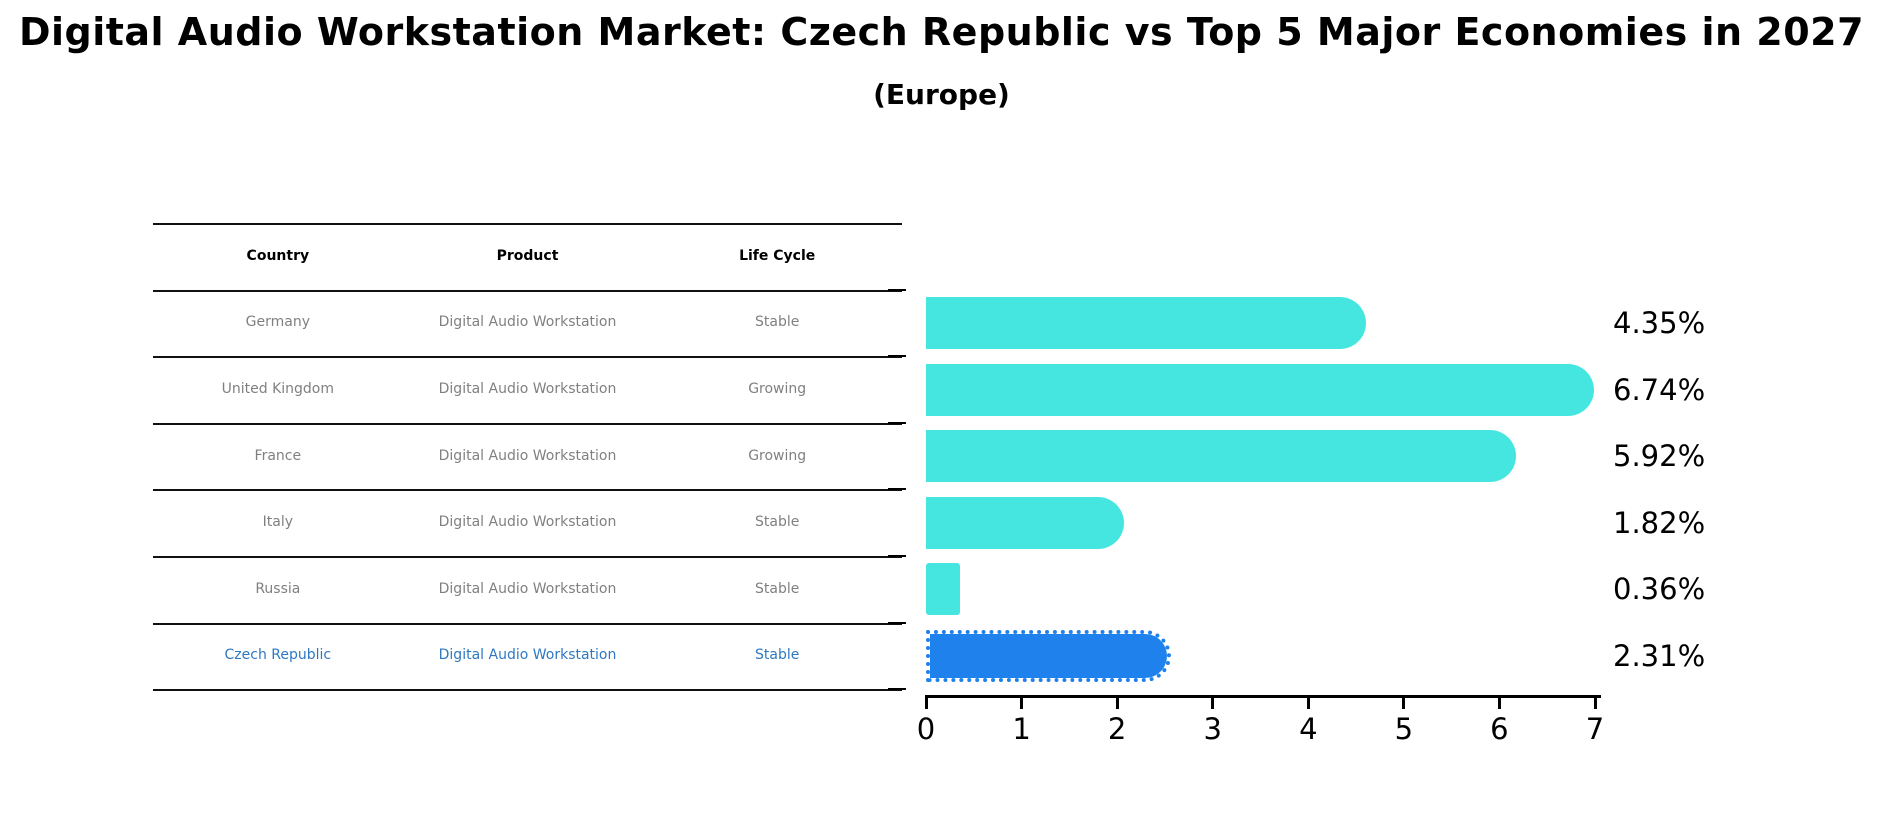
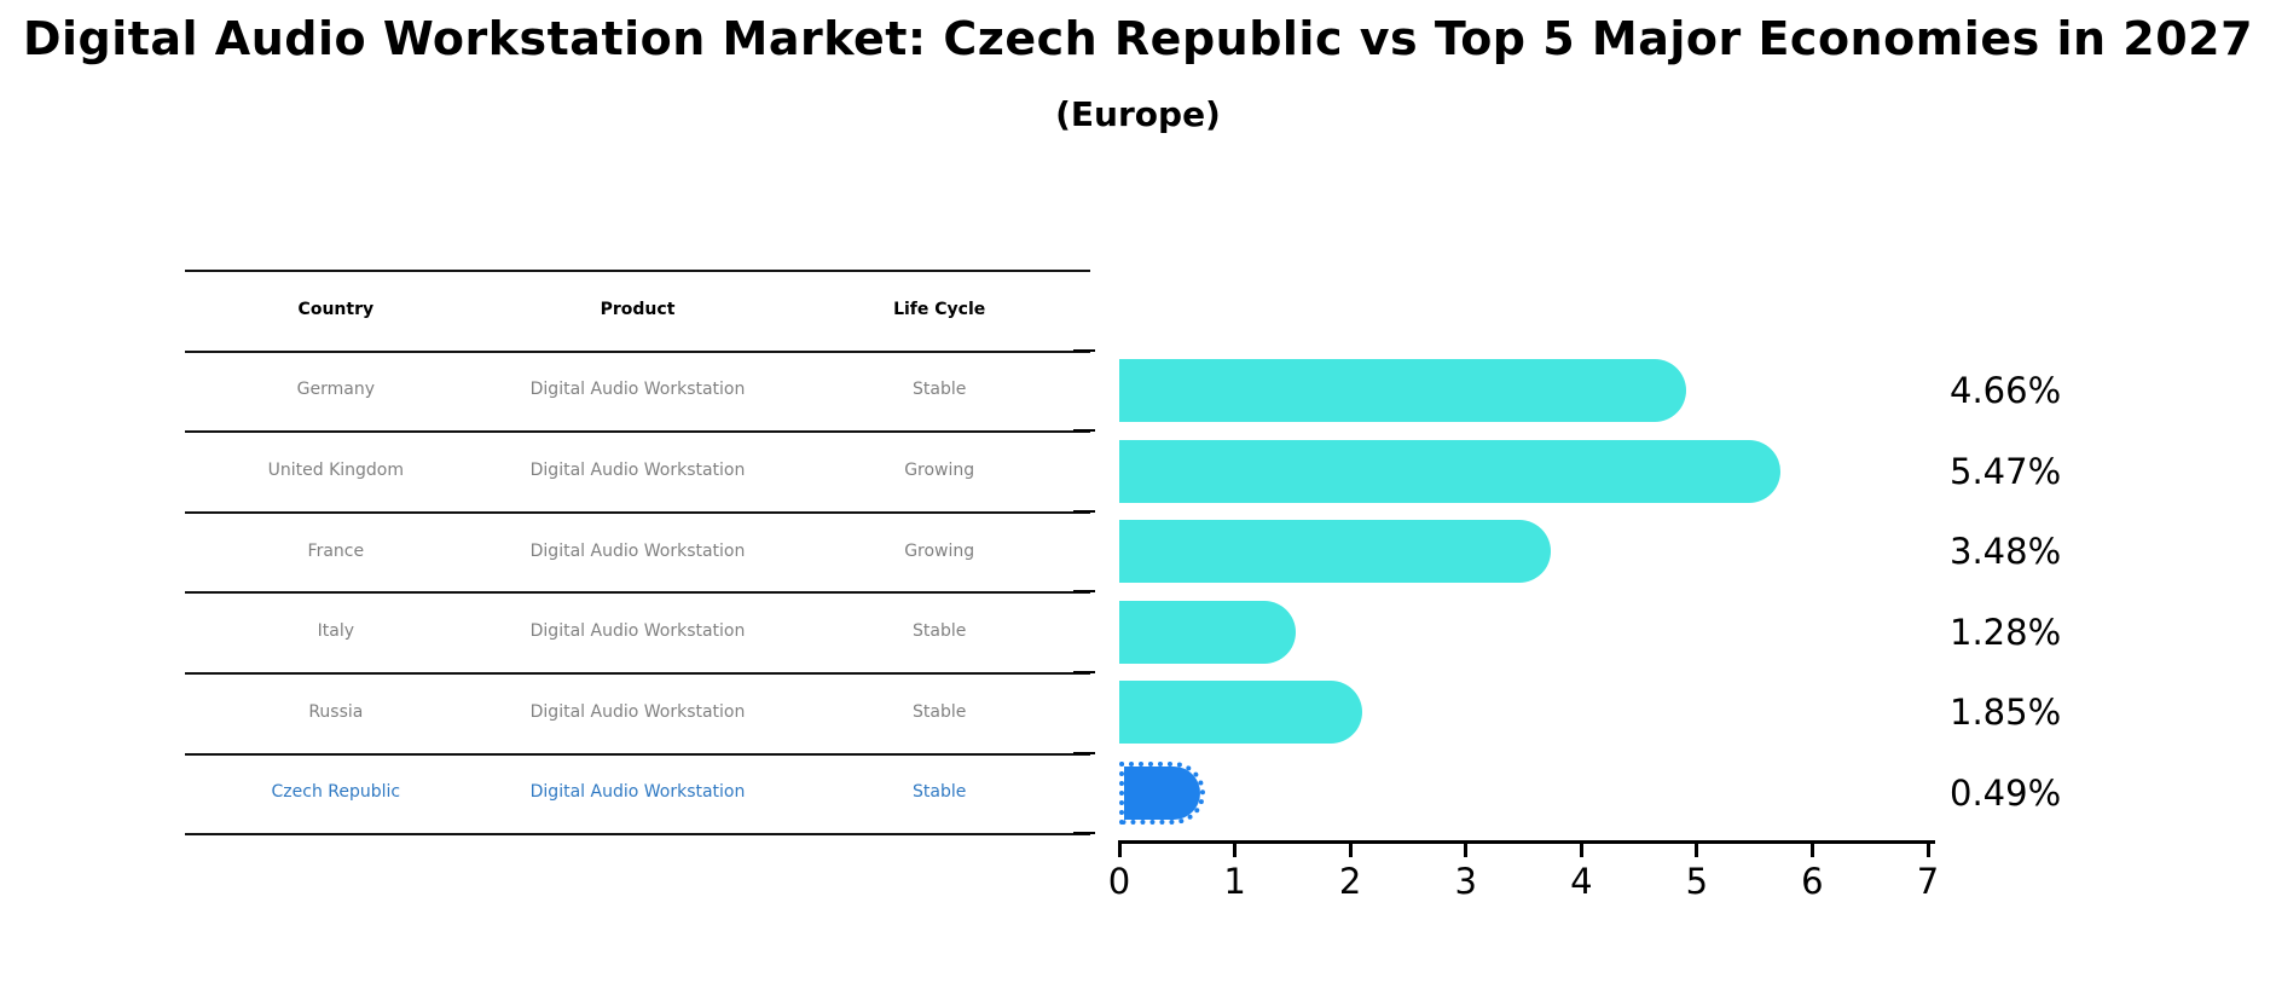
Germany: 4.35% -> 4.66%
United Kingdom: 6.74% -> 5.47%
France: 5.92% -> 3.48%
Italy: 1.82% -> 1.28%
Russia: 0.36% -> 1.85%
Czech Republic: 2.31% -> 0.49%
